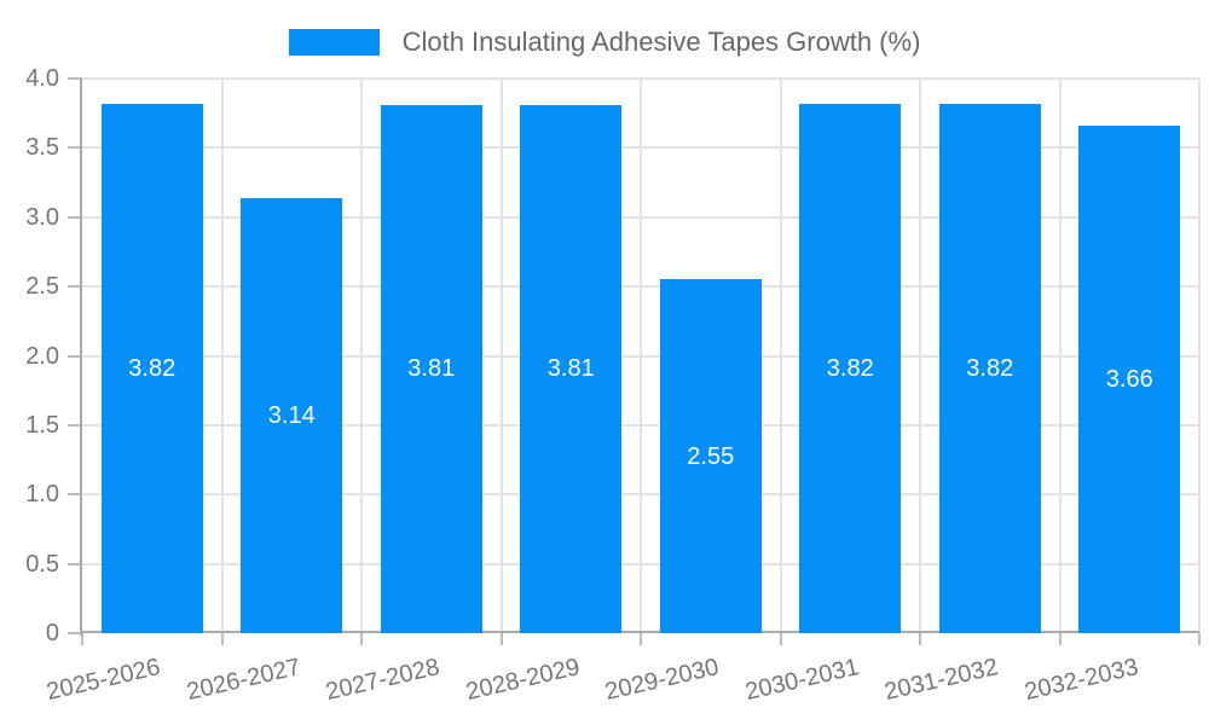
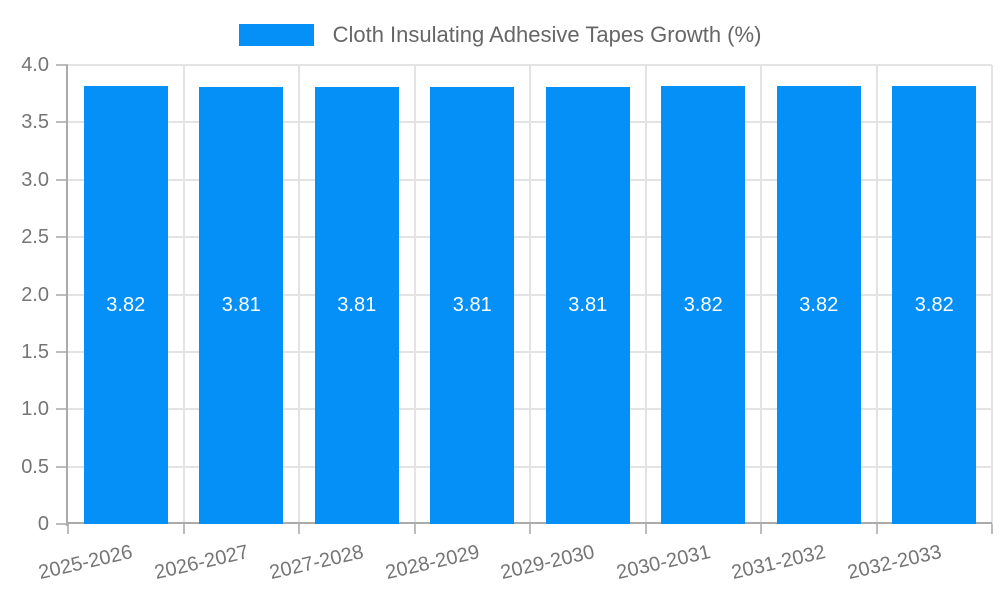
2026-2027: 3.14 -> 3.81
2029-2030: 2.55 -> 3.81
2032-2033: 3.66 -> 3.82
